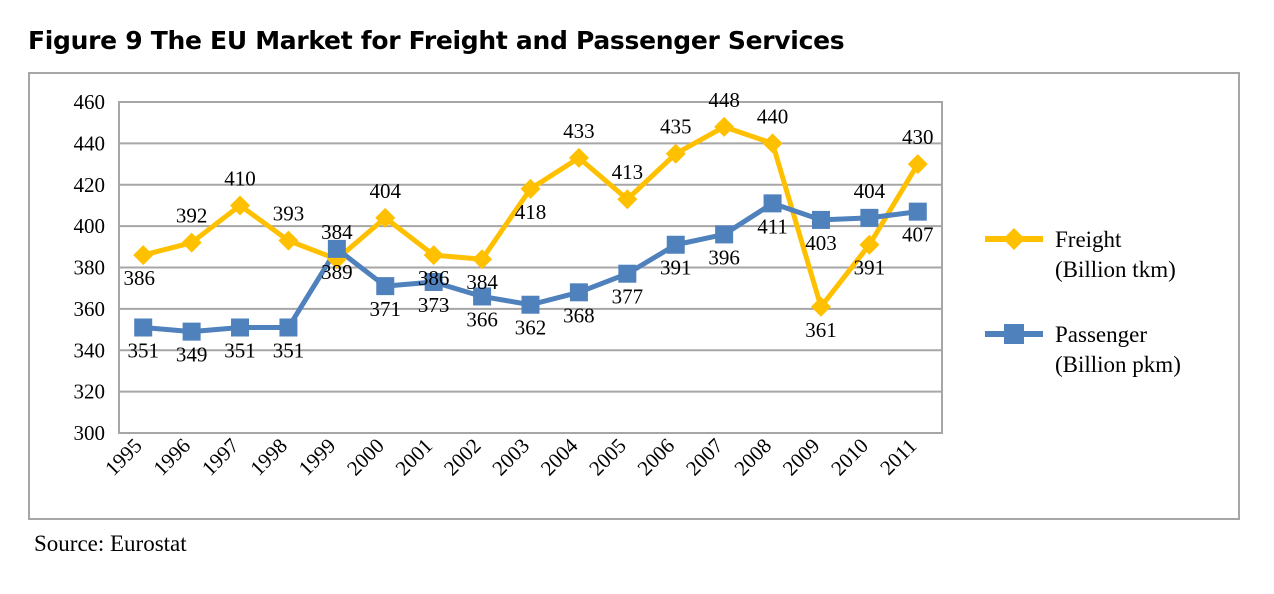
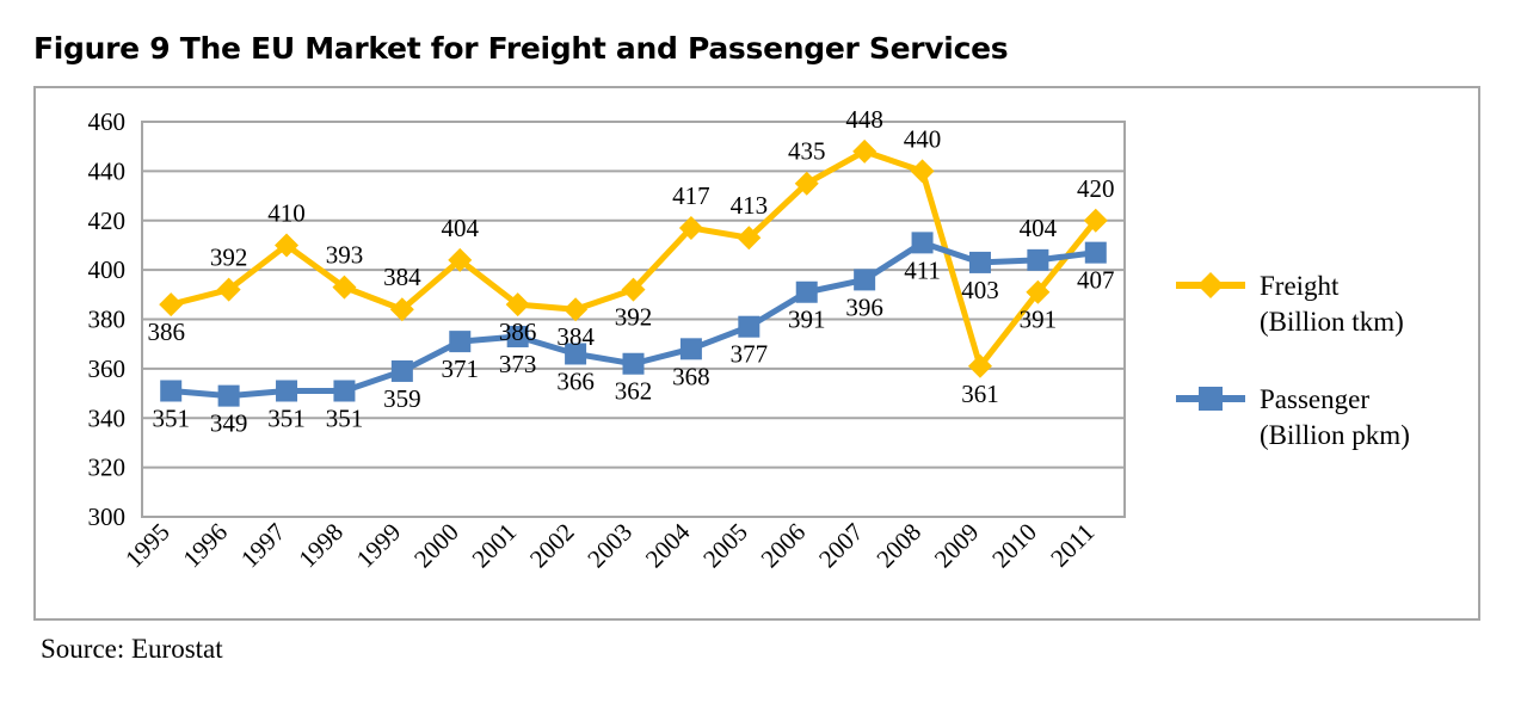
Passenger (Billion pkm)/1999: 389 -> 359
Freight (Billion tkm)/2003: 418 -> 392
Freight (Billion tkm)/2004: 433 -> 417
Freight (Billion tkm)/2011: 430 -> 420
